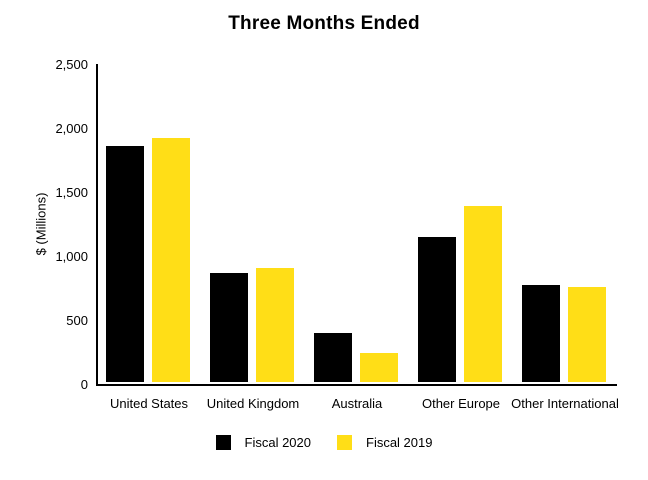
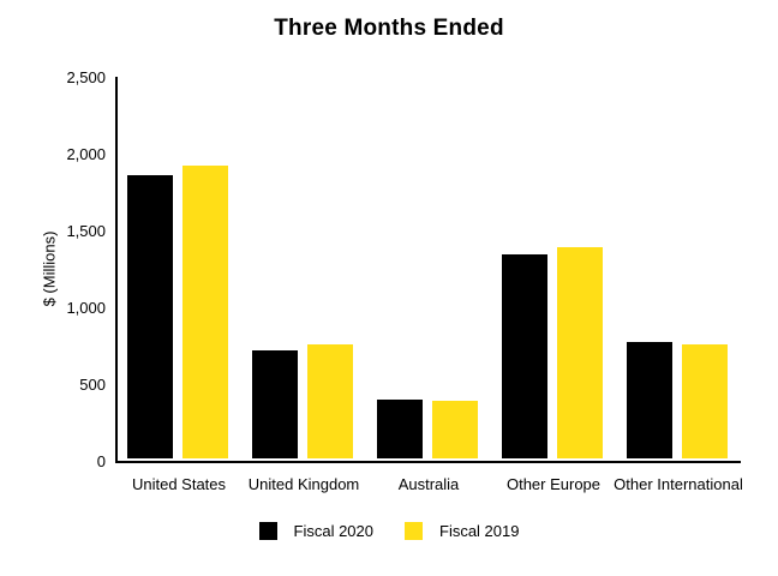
Fiscal 2020/United Kingdom: 850 -> 700
Fiscal 2019/United Kingdom: 890 -> 740
Fiscal 2019/Australia: 230 -> 380
Fiscal 2020/Other Europe: 1130 -> 1330
